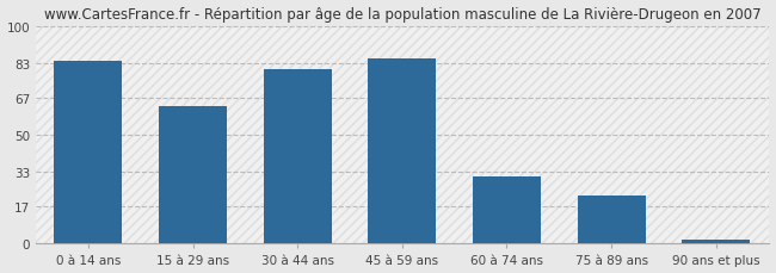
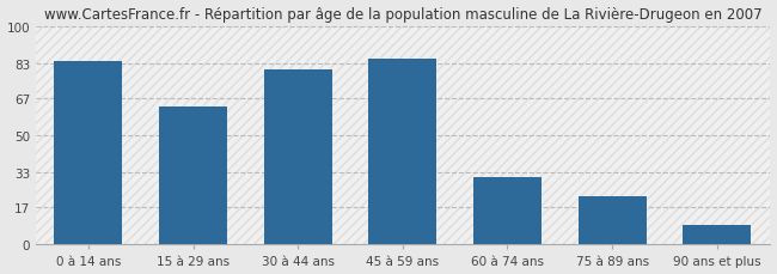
90 ans et plus: 2 -> 9
